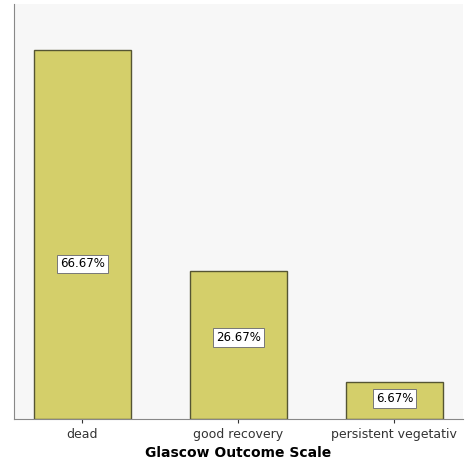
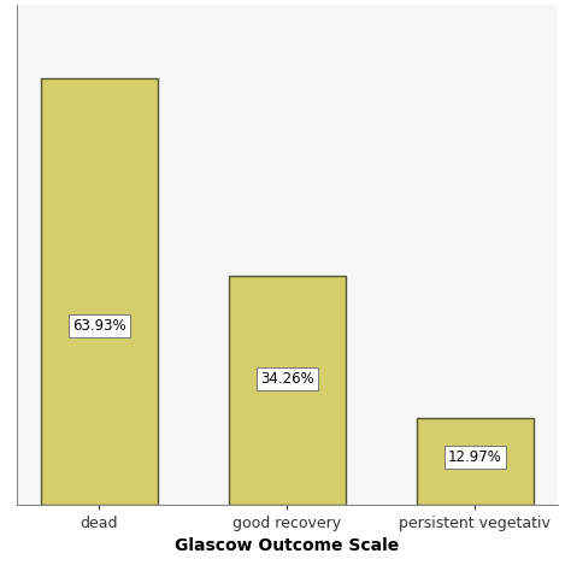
dead: 66.67% -> 63.93%
good recovery: 26.67% -> 34.26%
persistent vegetativ: 6.67% -> 12.97%
